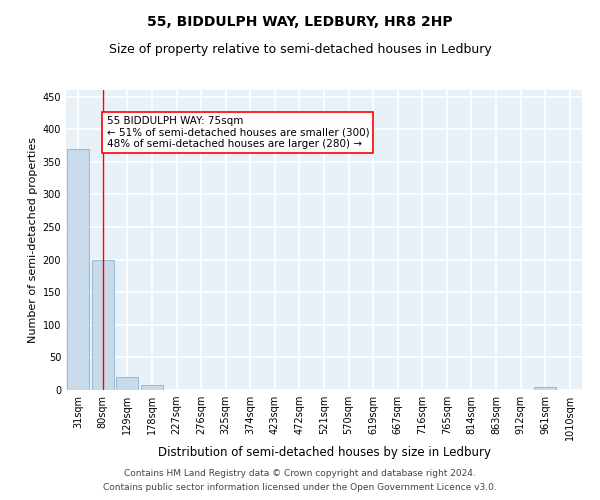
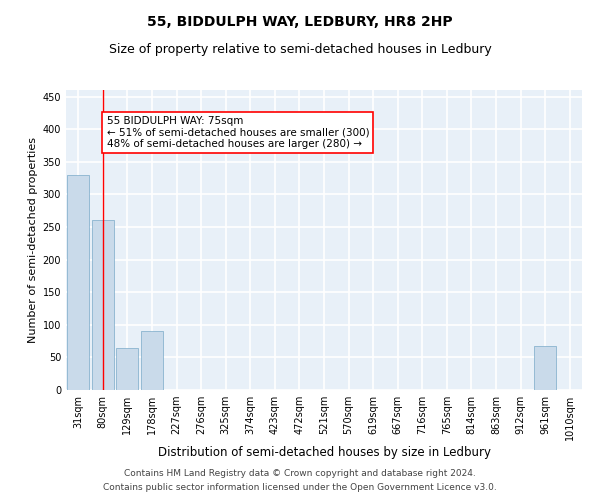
31sqm: 370 -> 330
80sqm: 200 -> 260
129sqm: 20 -> 64
178sqm: 8 -> 90
961sqm: 5 -> 68
